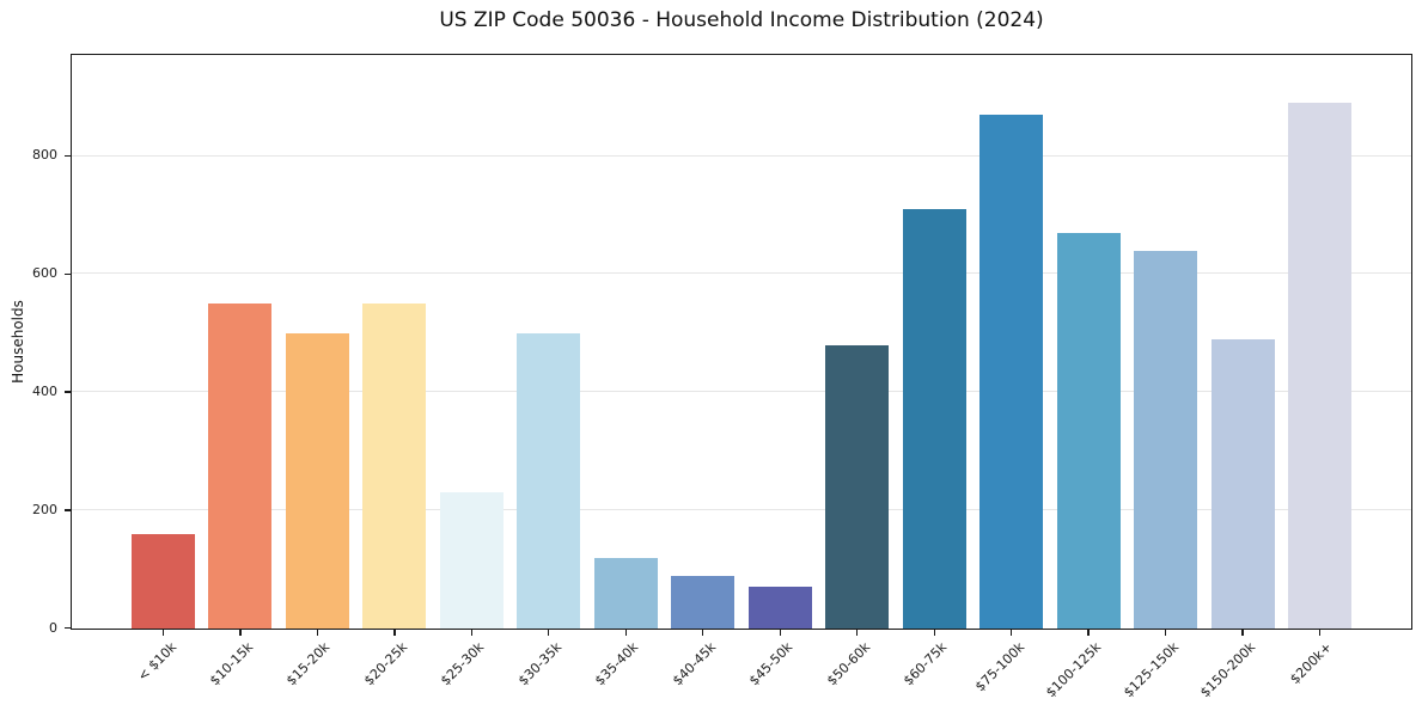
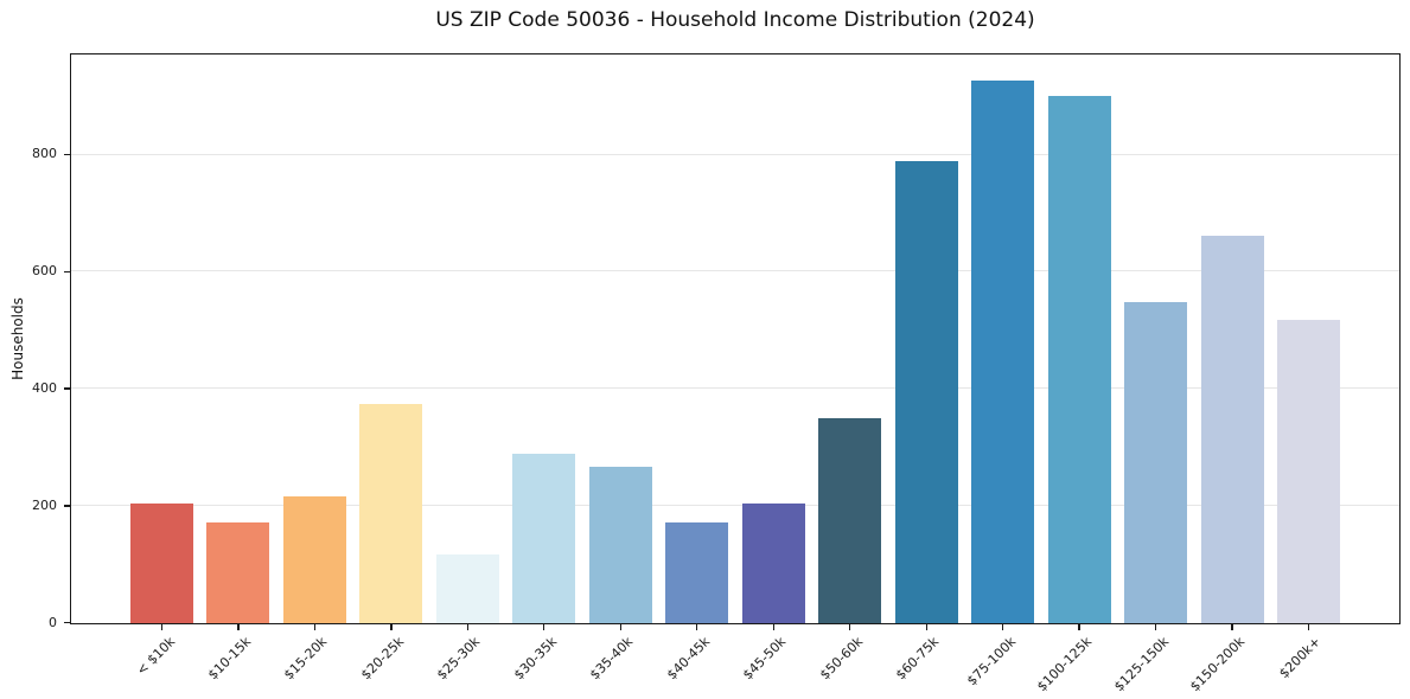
< $10k: 160 -> 200
$10-15k: 550 -> 170
$15-20k: 500 -> 220
$20-25k: 550 -> 380
$25-30k: 230 -> 120
$30-35k: 500 -> 290
$35-40k: 120 -> 270
$40-45k: 90 -> 170
$45-50k: 70 -> 200
$50-60k: 480 -> 350
$60-75k: 710 -> 790
$75-100k: 870 -> 930
$100-125k: 670 -> 900
$125-150k: 640 -> 550
$150-200k: 490 -> 660
$200k+: 890 -> 520
